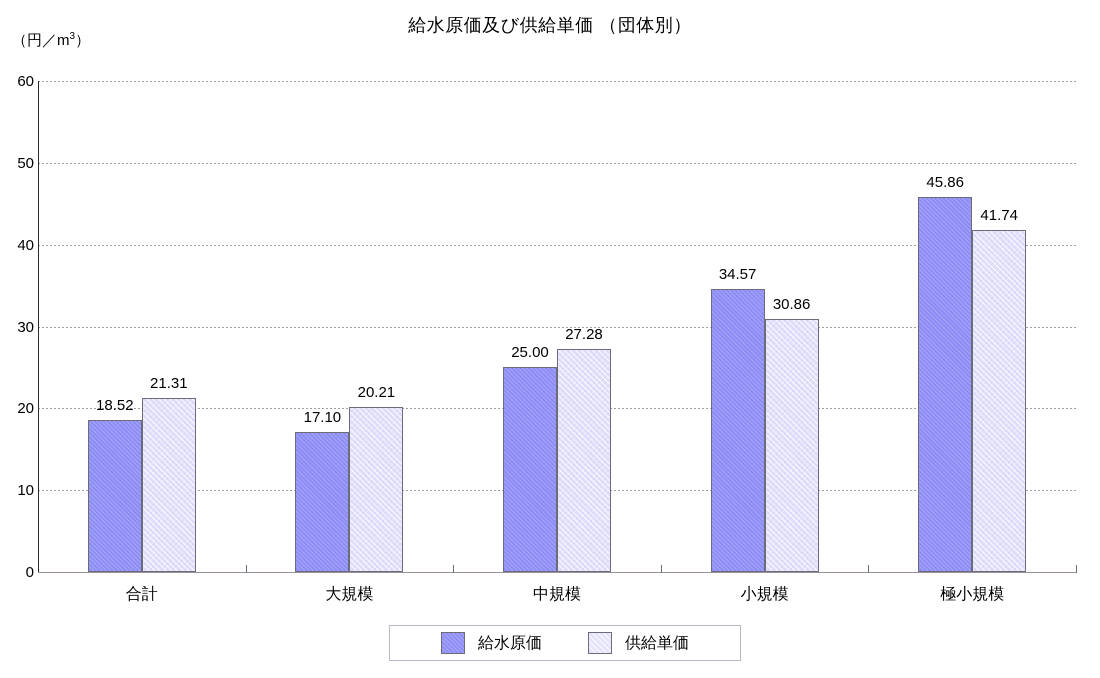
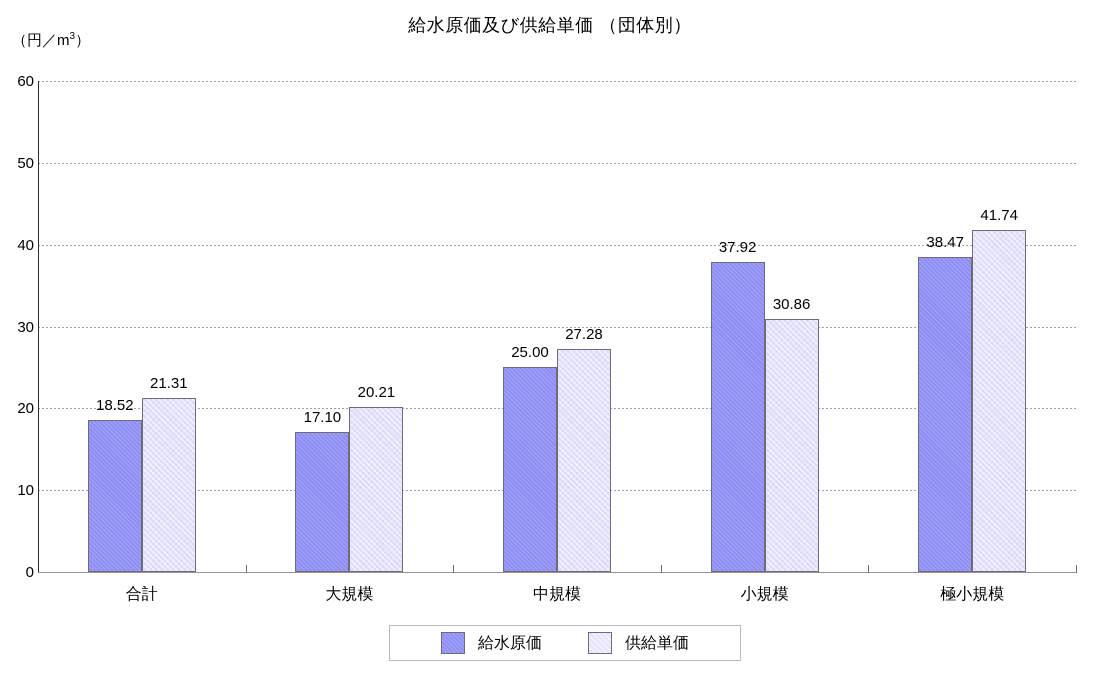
給水原価/小規模: 34.57 -> 37.92
給水原価/極小規模: 45.86 -> 38.47
